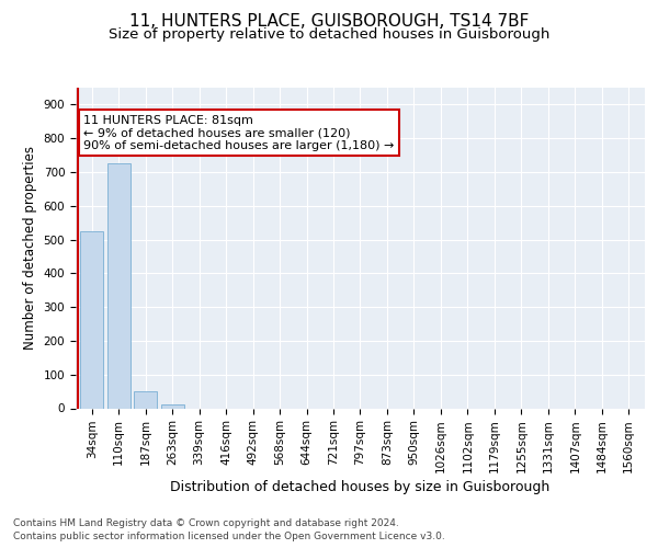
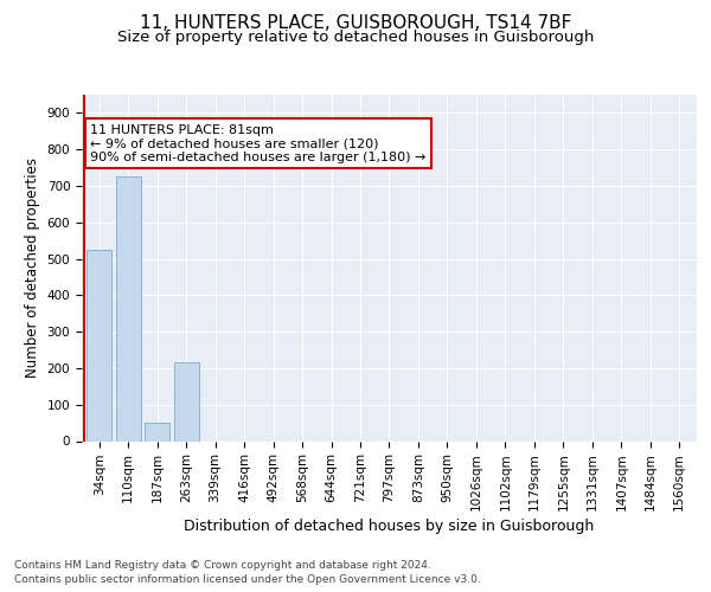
263sqm: 10 -> 215
